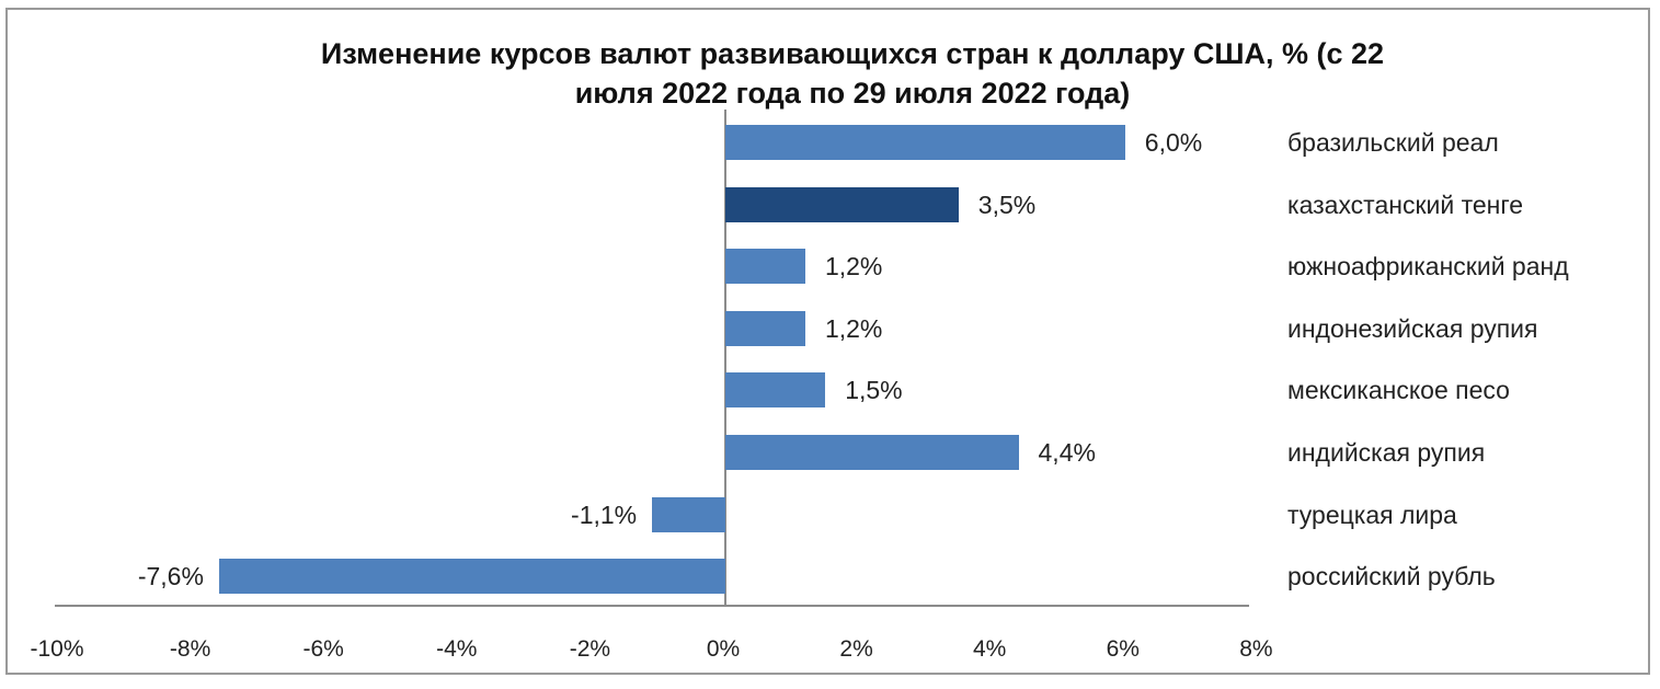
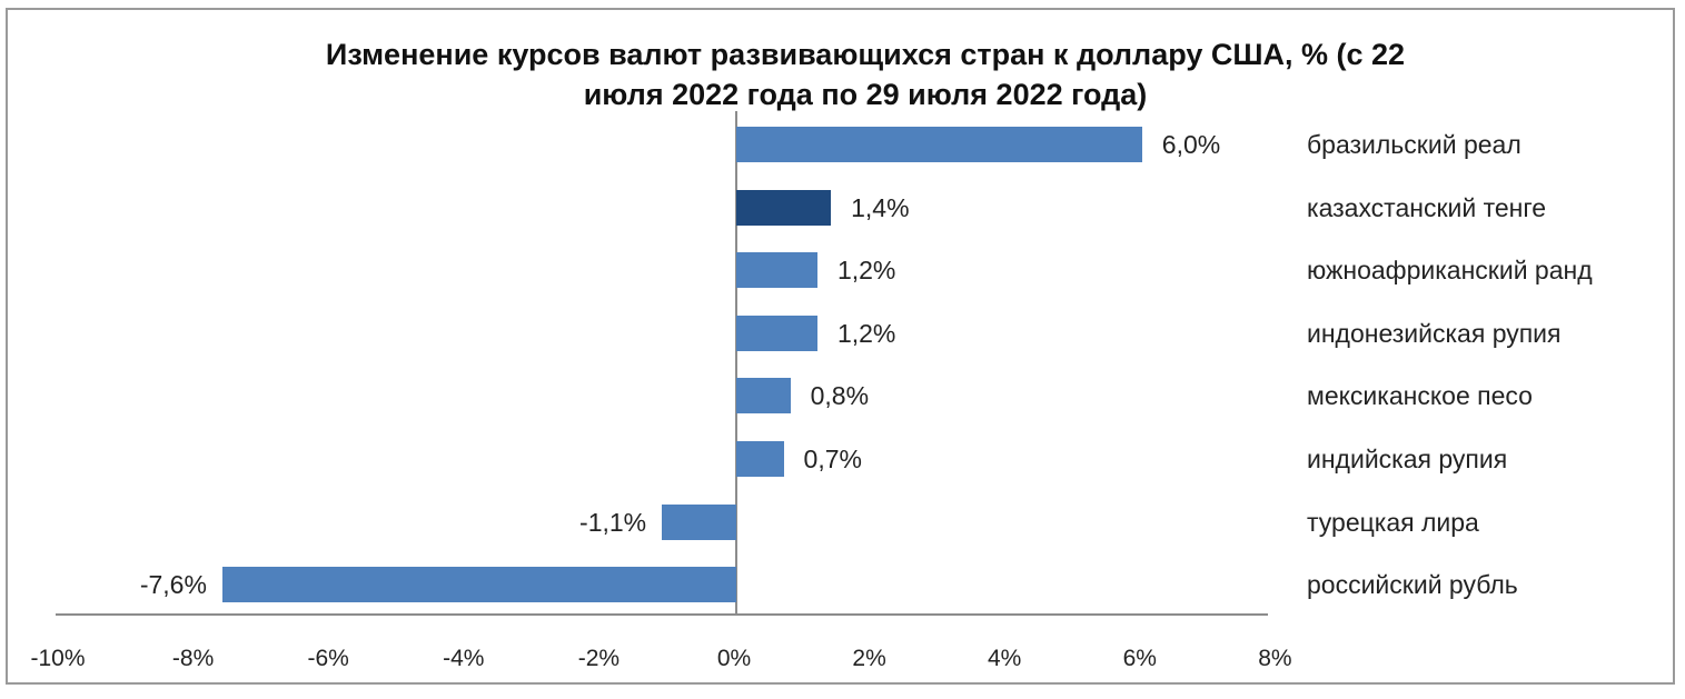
казахстанский тенге: 3,5% -> 1,4%
мексиканское песо: 1,5% -> 0,8%
индийская рупия: 4,4% -> 0,7%
